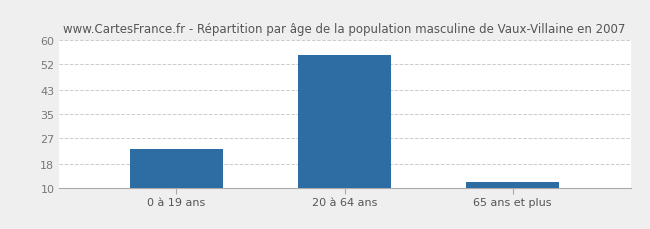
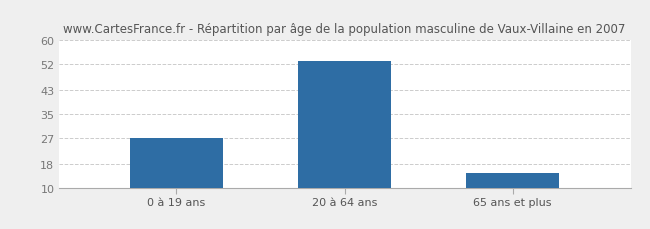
0 à 19 ans: 23 -> 27
20 à 64 ans: 55 -> 53
65 ans et plus: 12 -> 15
